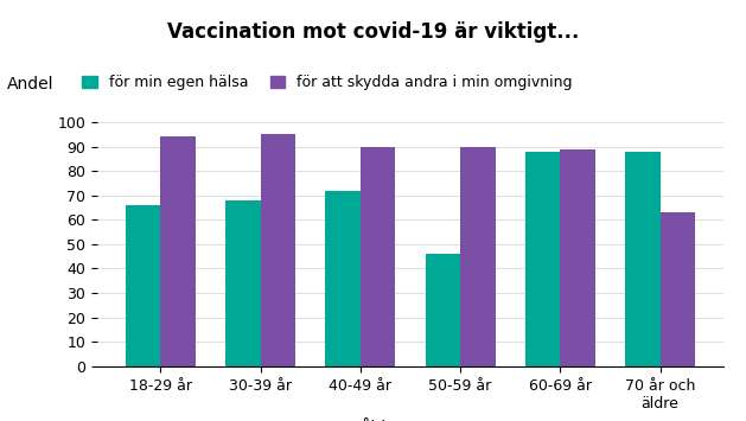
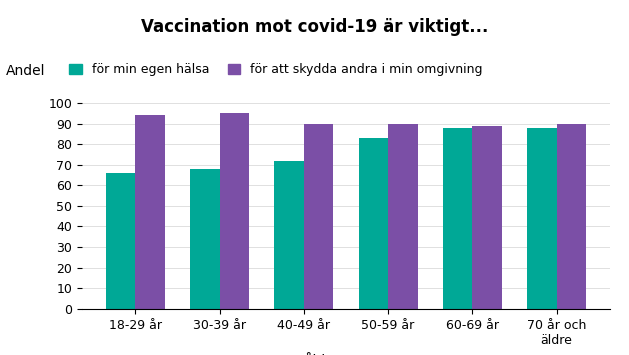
för min egen hälsa/50-59 år: 46 -> 83
för att skydda andra i min omgivning/70 år och äldre: 63 -> 90
